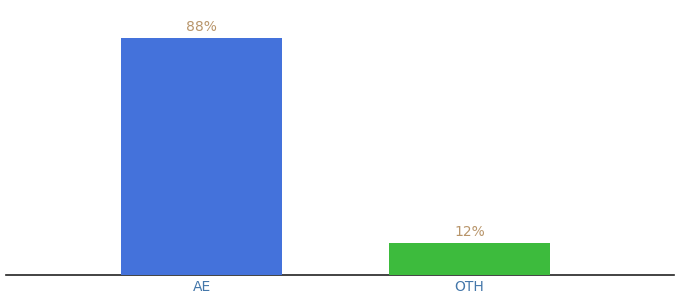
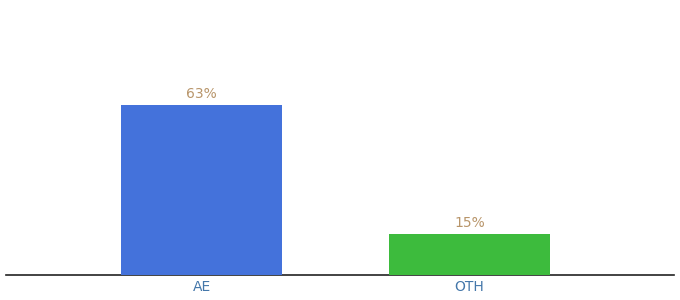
AE: 88% -> 63%
OTH: 12% -> 15%
